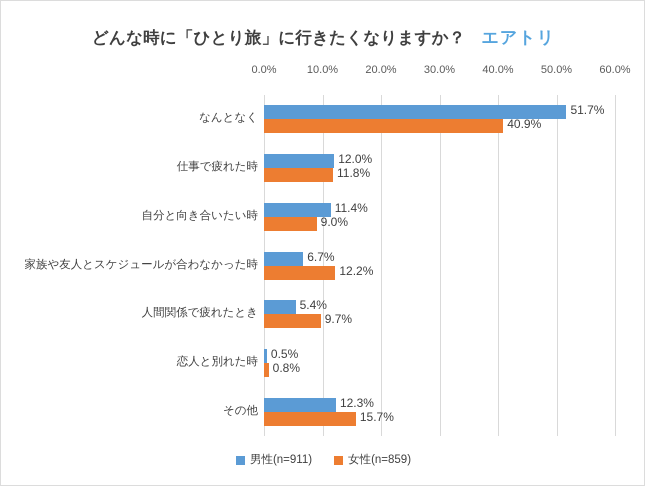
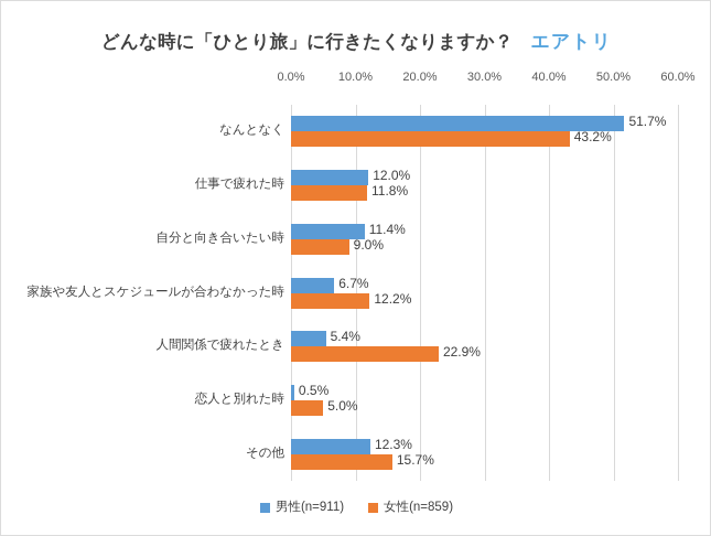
女性(n=859)/なんとなく: 40.9% -> 43.2%
女性(n=859)/人間関係で疲れたとき: 9.7% -> 22.9%
女性(n=859)/恋人と別れた時: 0.8% -> 5.0%
